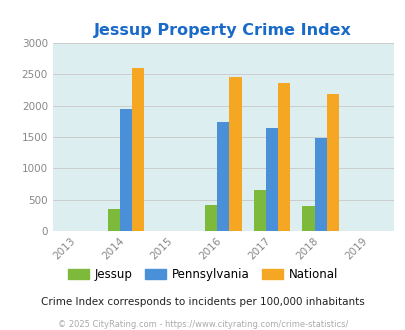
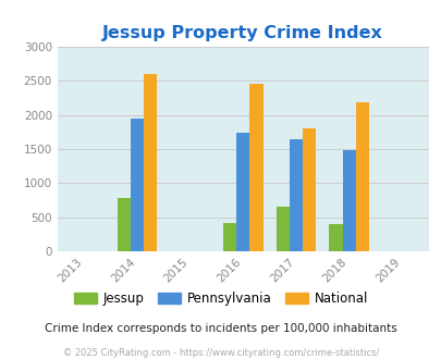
Jessup/2014: 350 -> 780
National/2017: 2360 -> 1800
